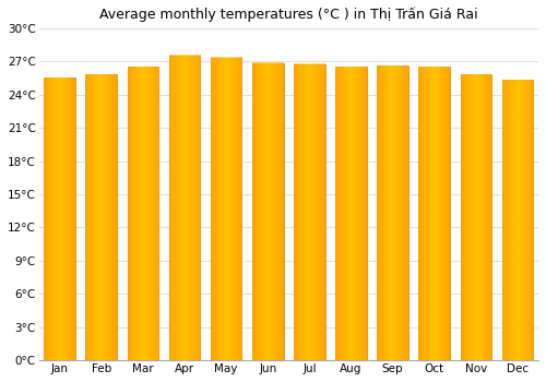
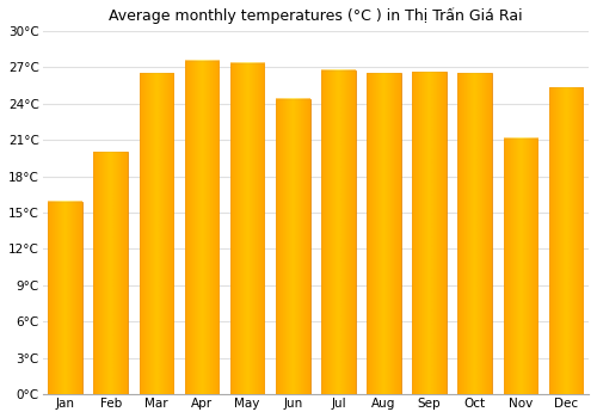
Jan: 25.5°C -> 15.9°C
Feb: 25.8°C -> 20.0°C
Jun: 26.8°C -> 24.4°C
Nov: 25.8°C -> 21.1°C
